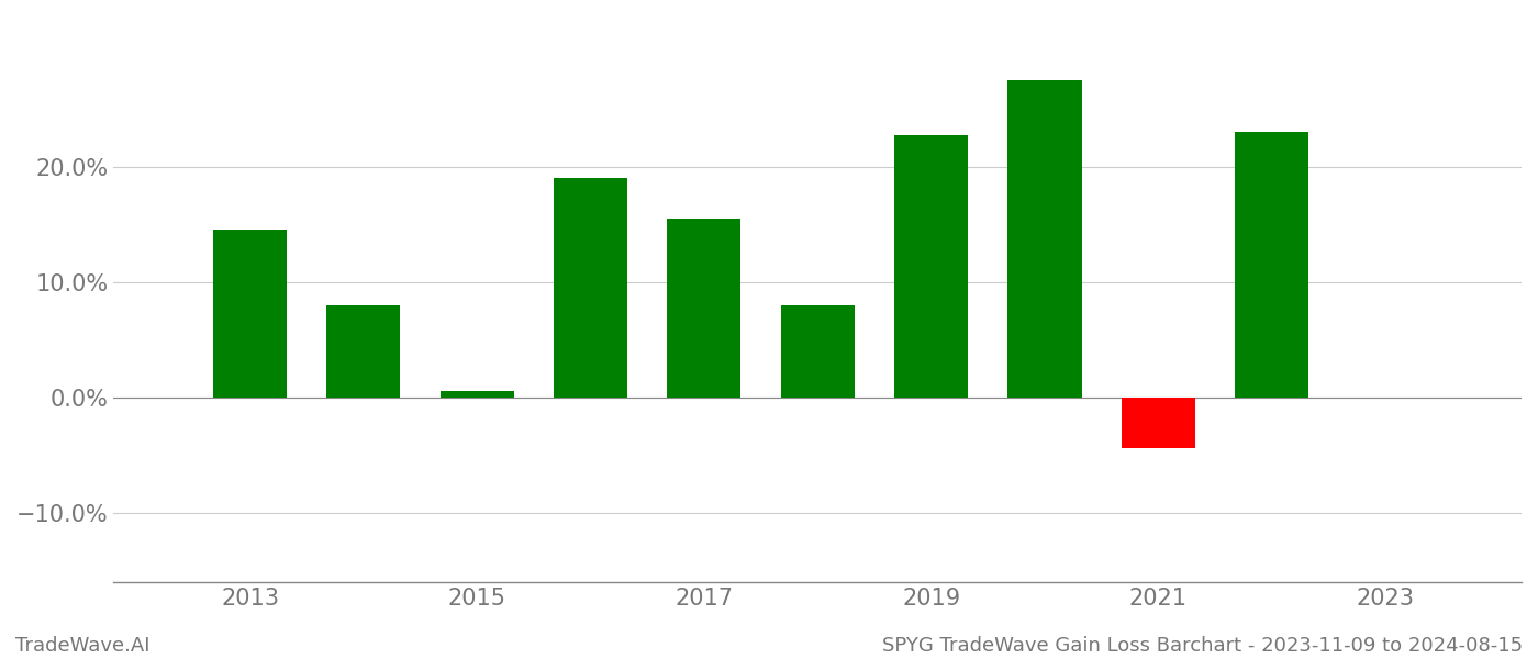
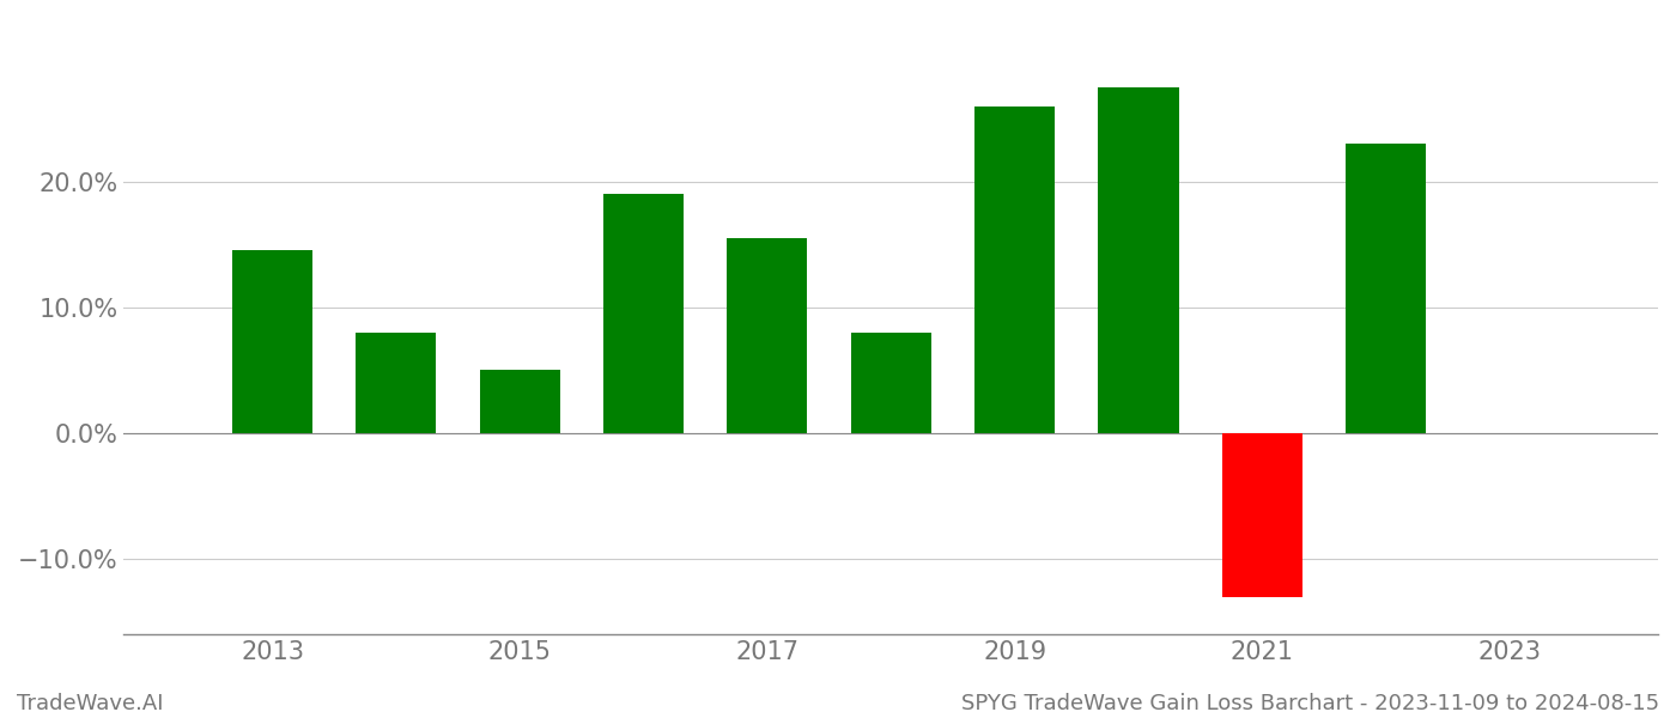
2015: 0.6% -> 5.0%
2019: 22.7% -> 26.0%
2021: -4.4% -> -13.0%
